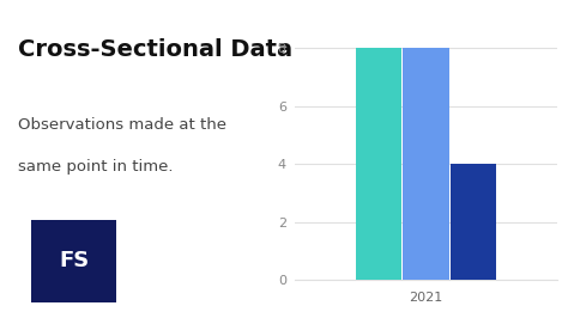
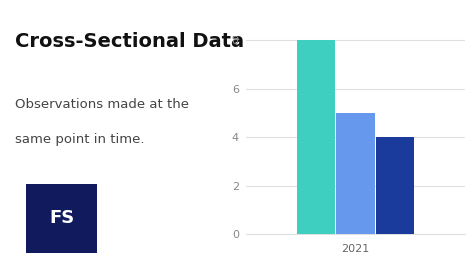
2021: 8 -> 5
